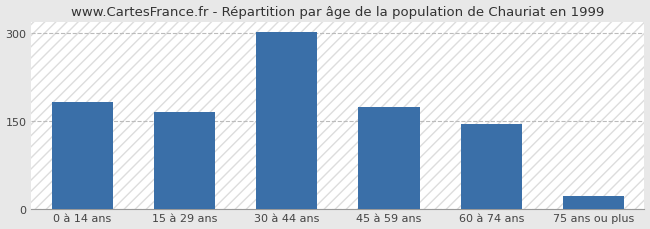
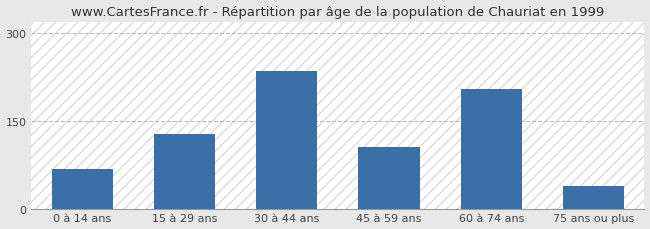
0 à 14 ans: 183 -> 68
15 à 29 ans: 165 -> 128
30 à 44 ans: 302 -> 236
45 à 59 ans: 174 -> 106
60 à 74 ans: 144 -> 204
75 ans ou plus: 22 -> 38
